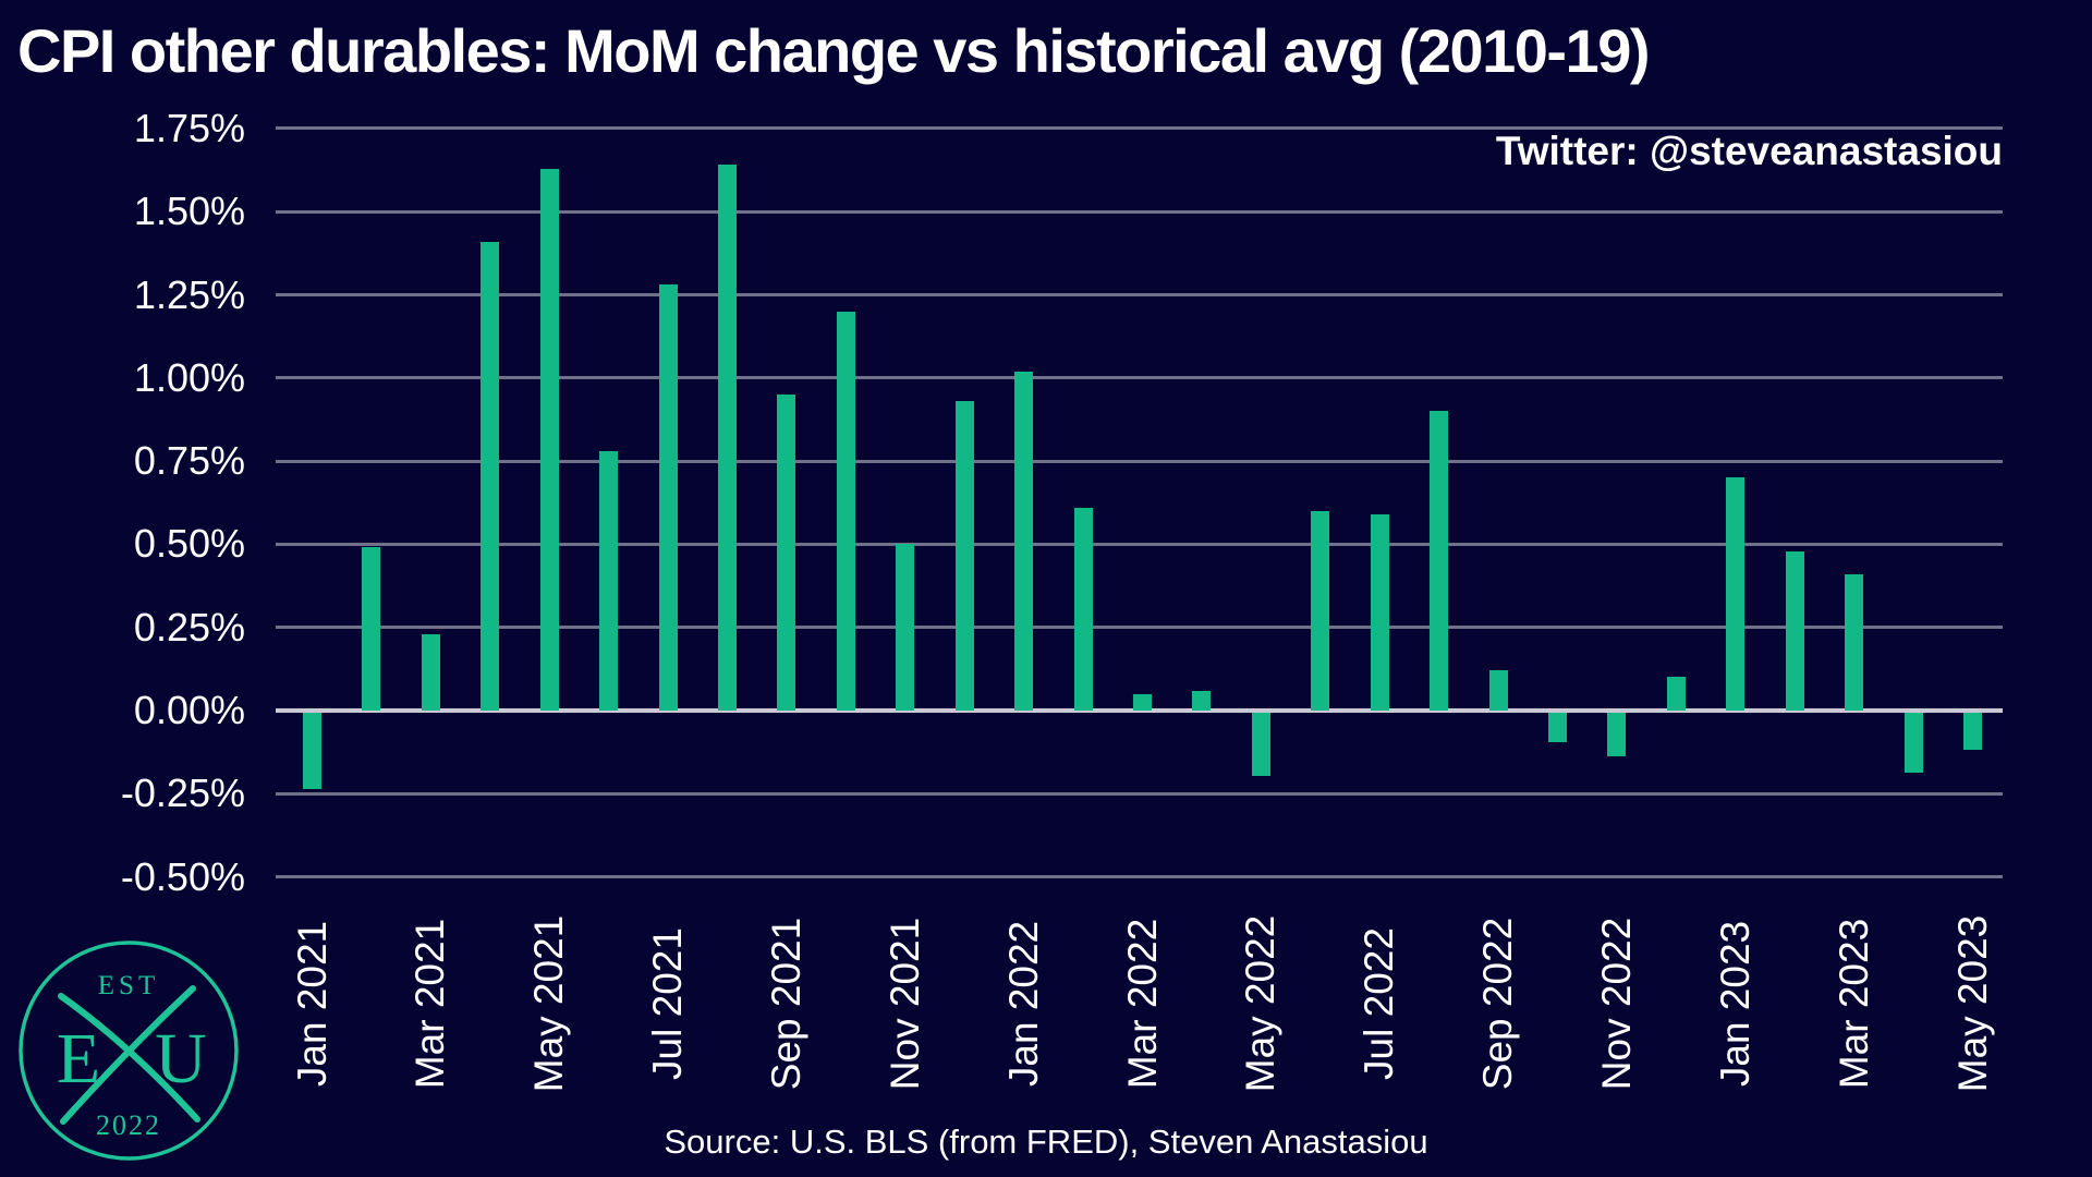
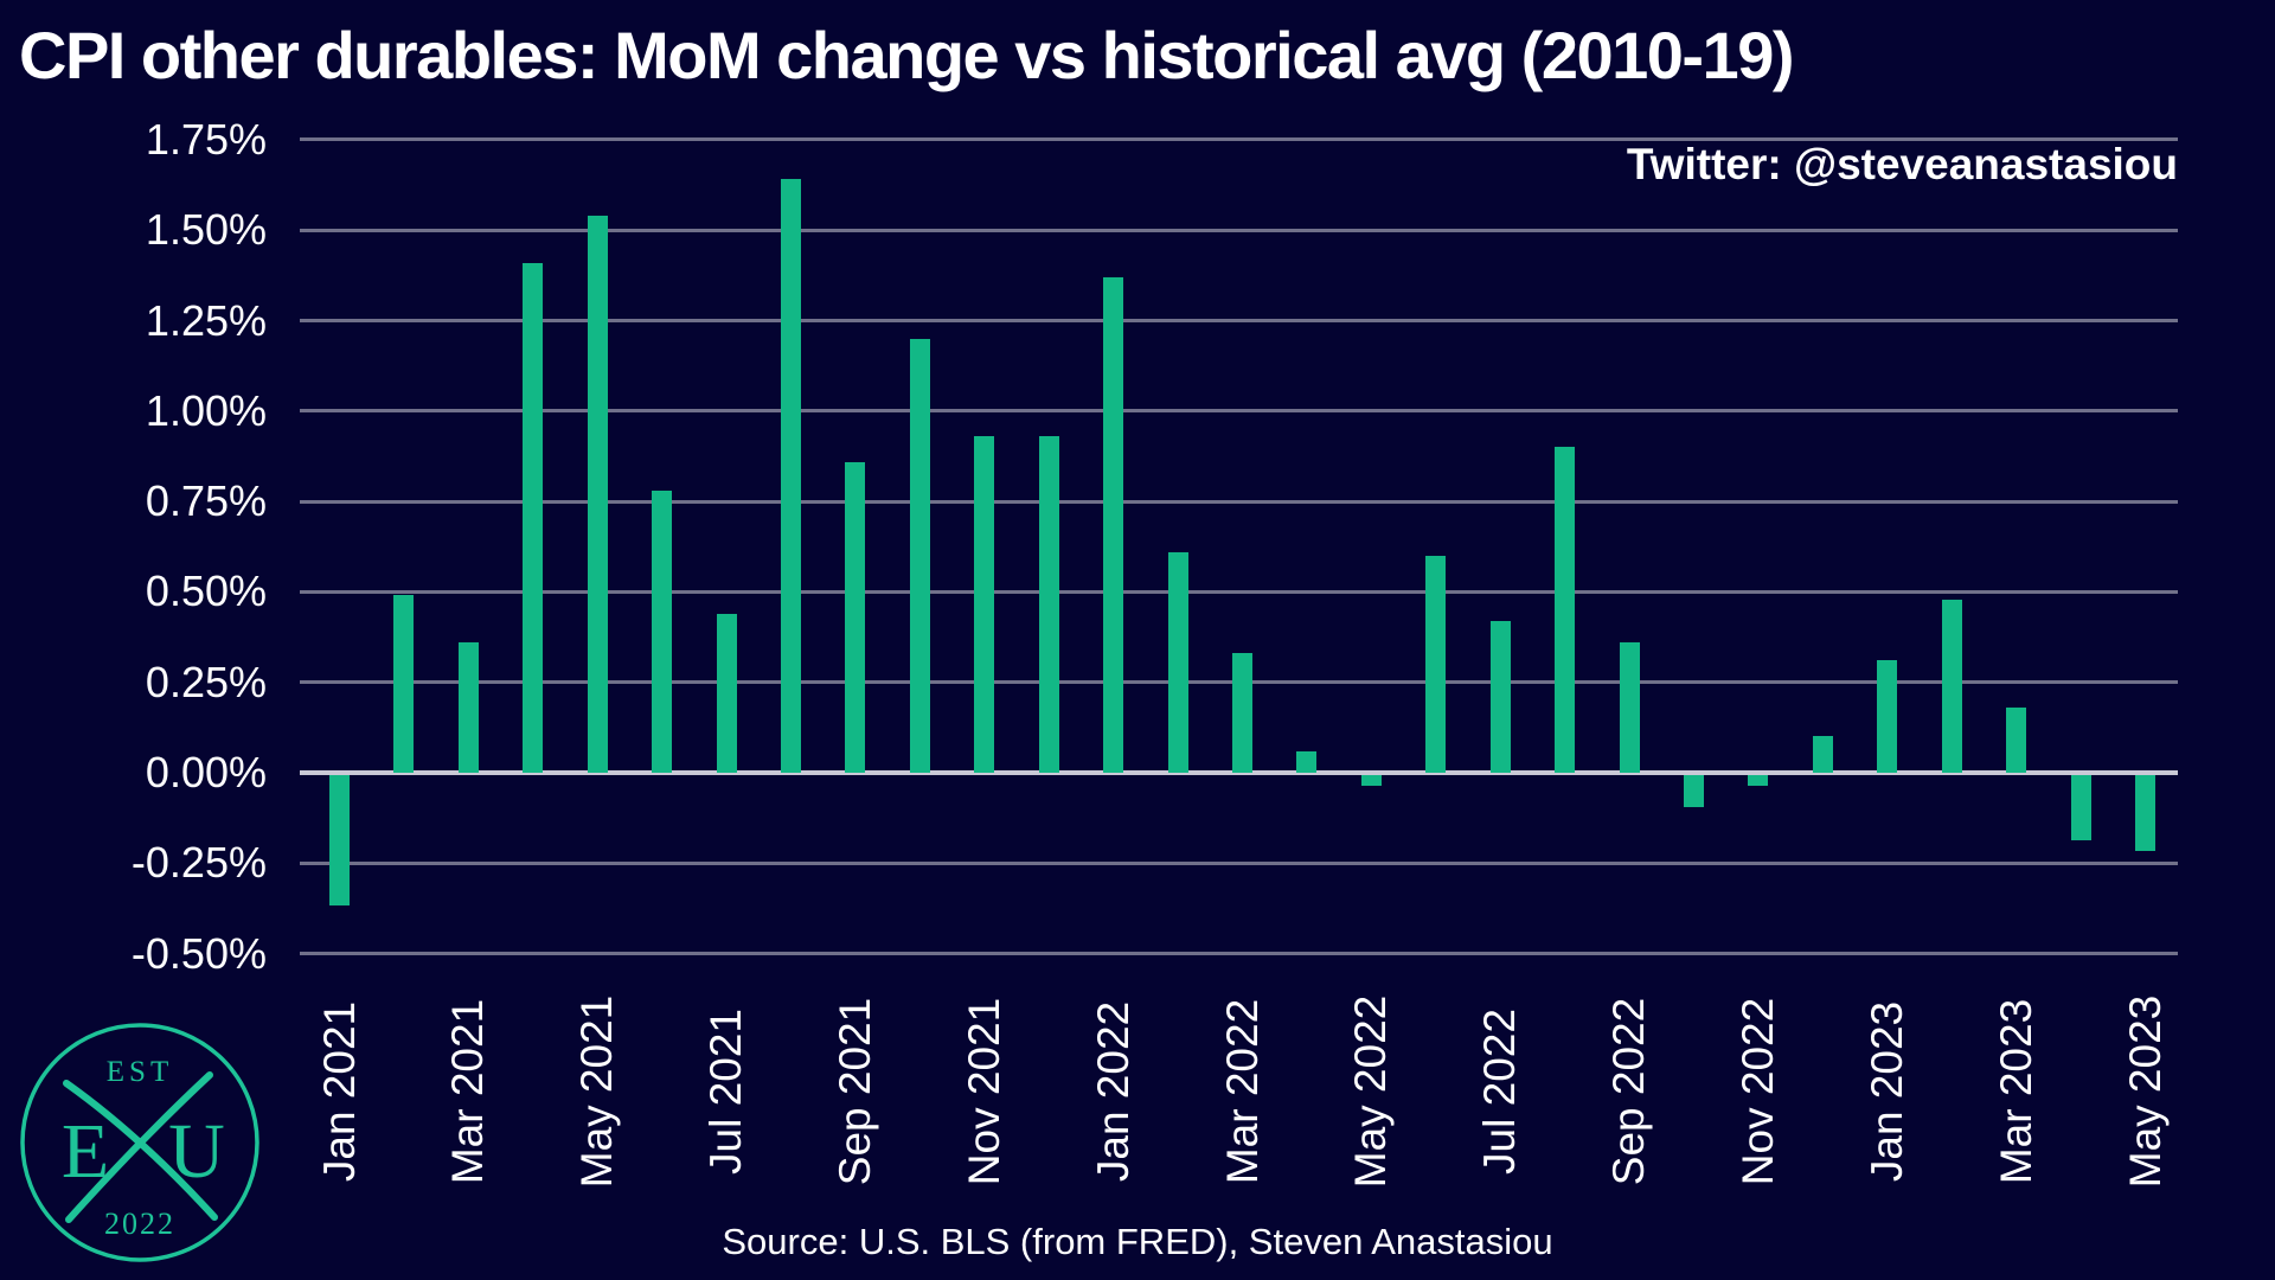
Jan 2021: -0.23% -> -0.36%
Mar 2021: 0.23% -> 0.36%
May 2021: 1.63% -> 1.54%
Jul 2021: 1.28% -> 0.44%
Sep 2021: 0.95% -> 0.86%
Nov 2021: 0.50% -> 0.93%
Jan 2022: 1.02% -> 1.37%
Mar 2022: 0.05% -> 0.33%
May 2022: -0.19% -> -0.03%
Jul 2022: 0.59% -> 0.42%
Sep 2022: 0.12% -> 0.36%
Nov 2022: -0.13% -> -0.03%
Jan 2023: 0.70% -> 0.31%
Mar 2023: 0.41% -> 0.18%
May 2023: -0.11% -> -0.21%
